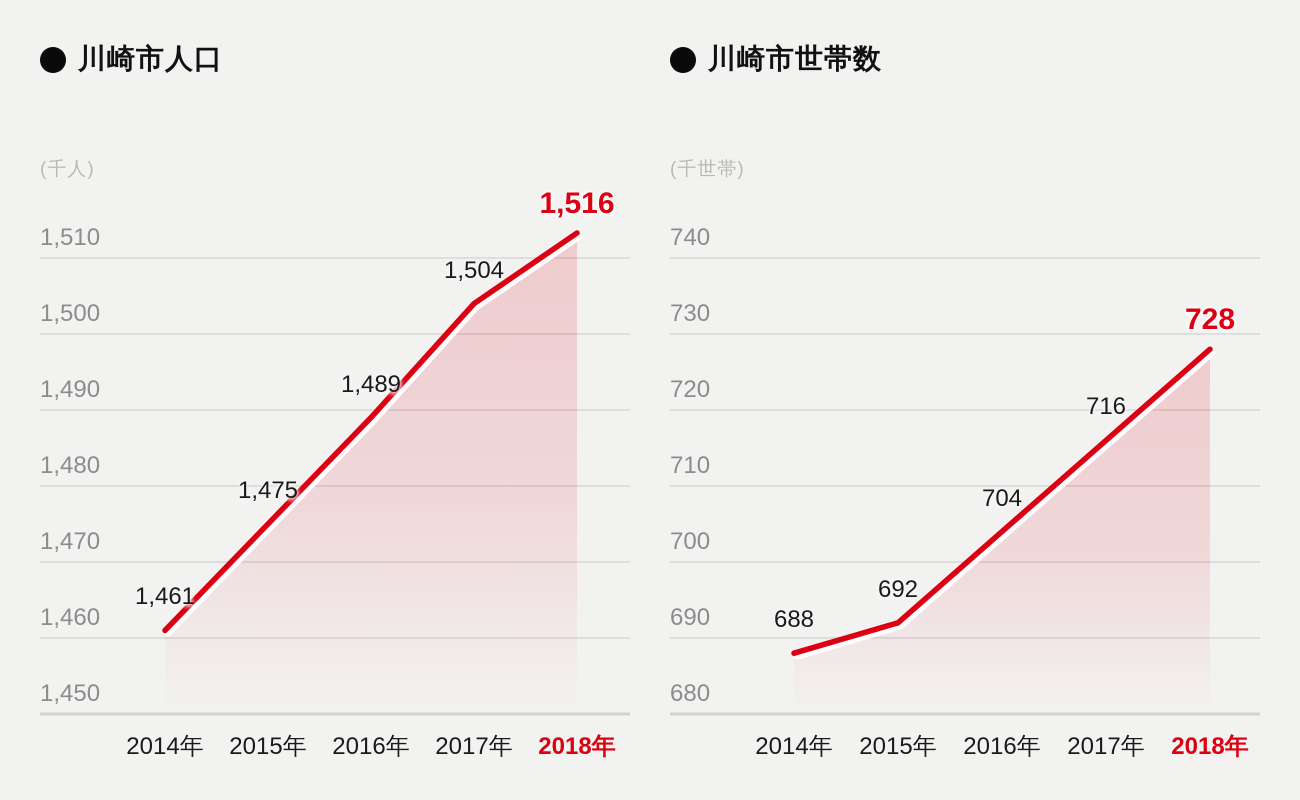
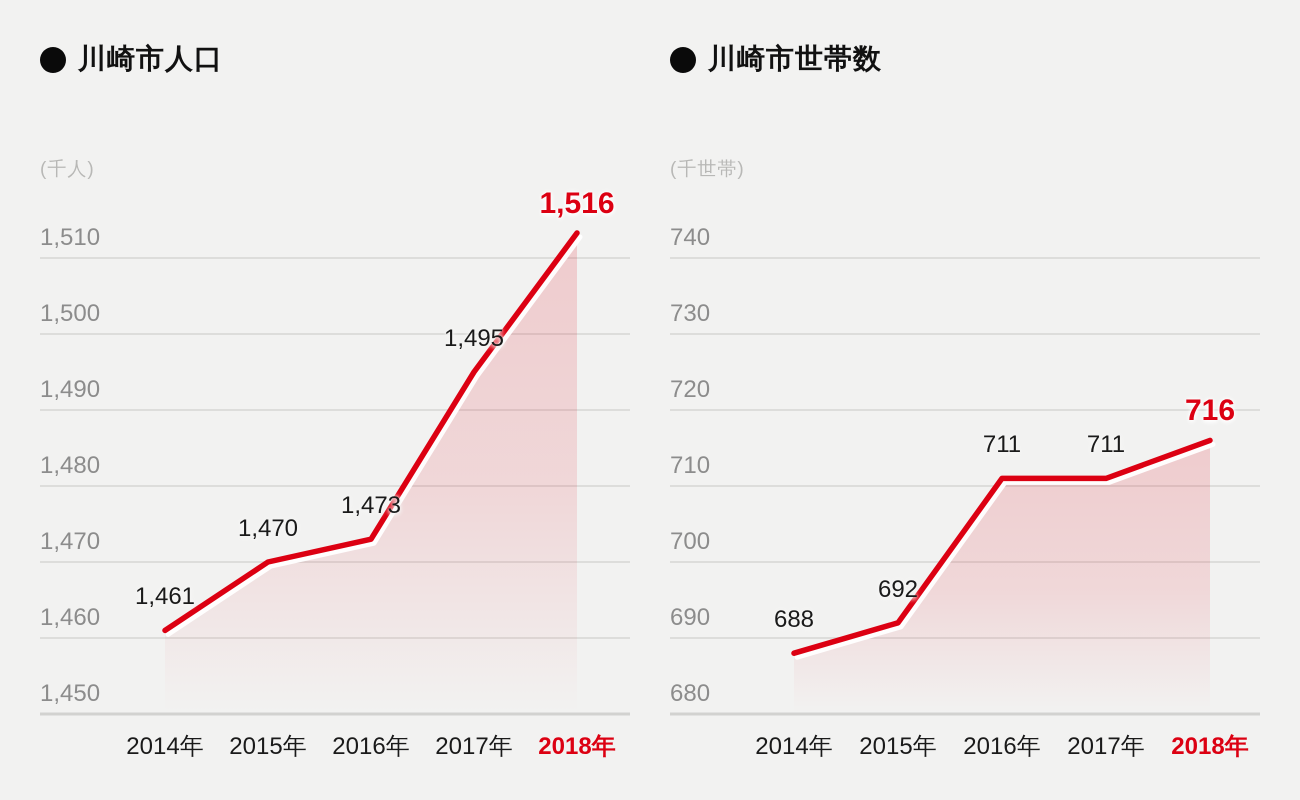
川崎市人口/2015年: 1,475 -> 1,470
川崎市人口/2016年: 1,489 -> 1,473
川崎市人口/2017年: 1,504 -> 1,495
川崎市世帯数/2016年: 704 -> 711
川崎市世帯数/2017年: 716 -> 711
川崎市世帯数/2018年: 728 -> 716
